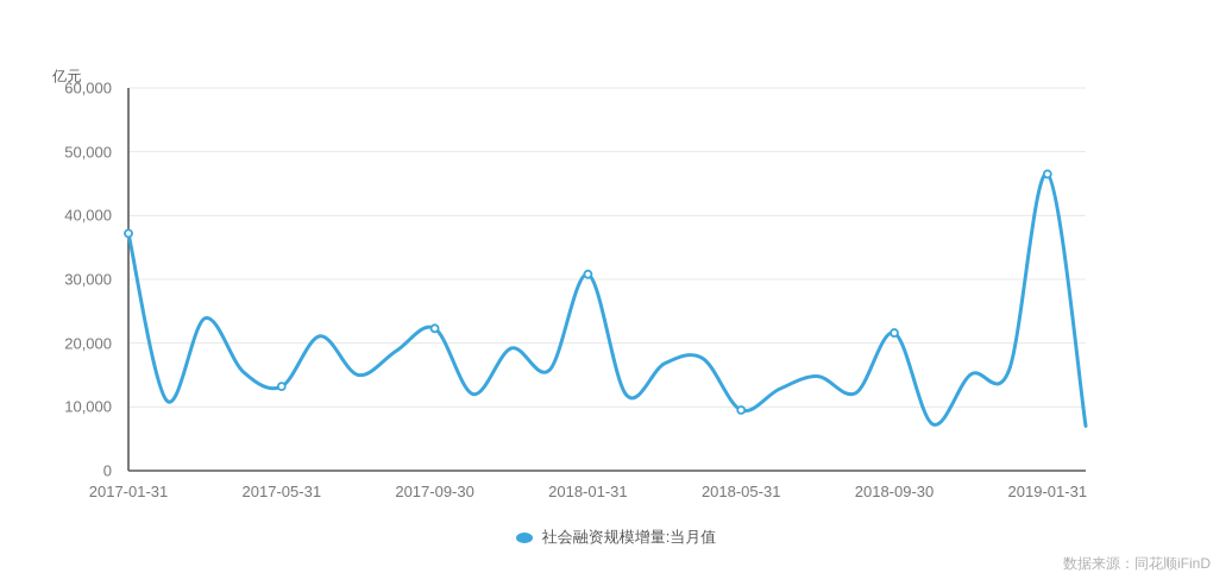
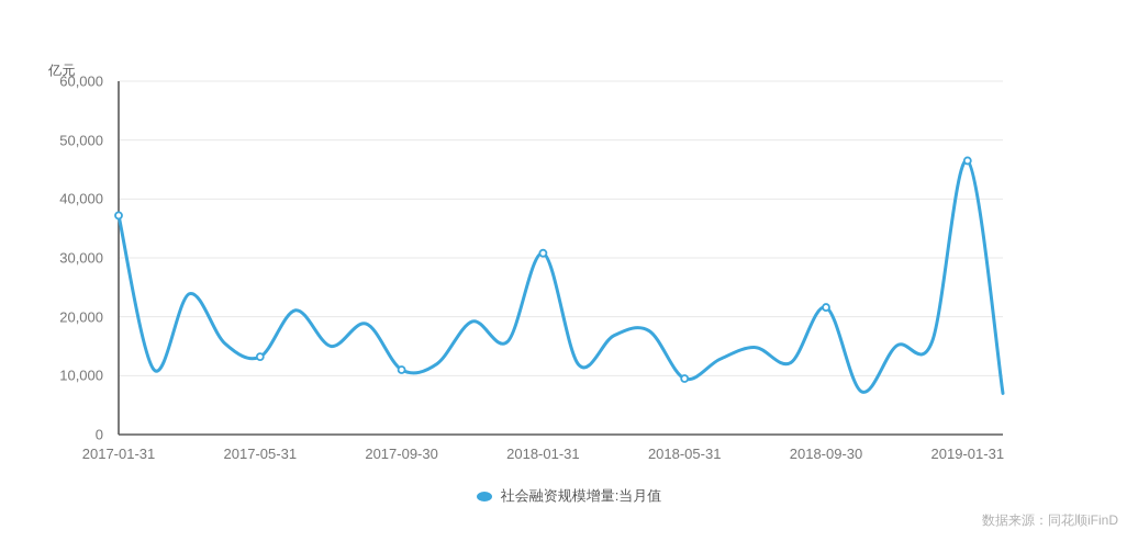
2017-09-30: 22000 -> 11000
